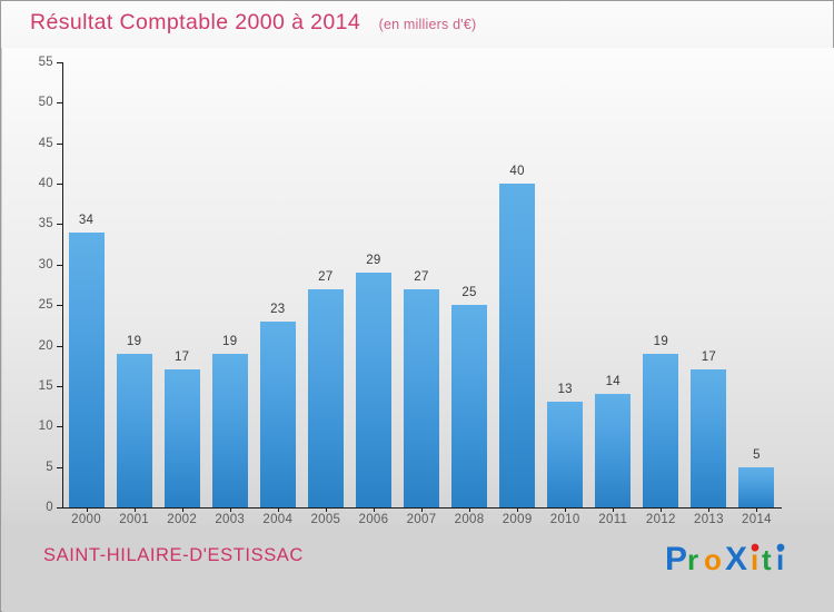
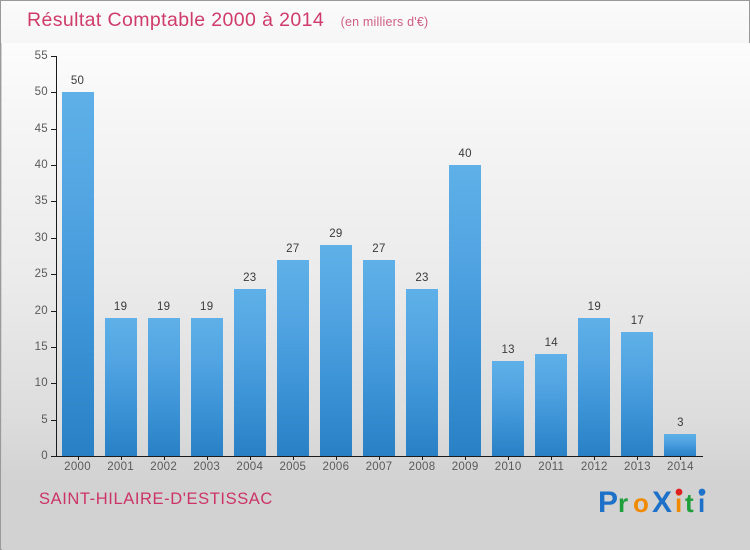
2000: 34 -> 50
2002: 17 -> 19
2008: 25 -> 23
2014: 5 -> 3
